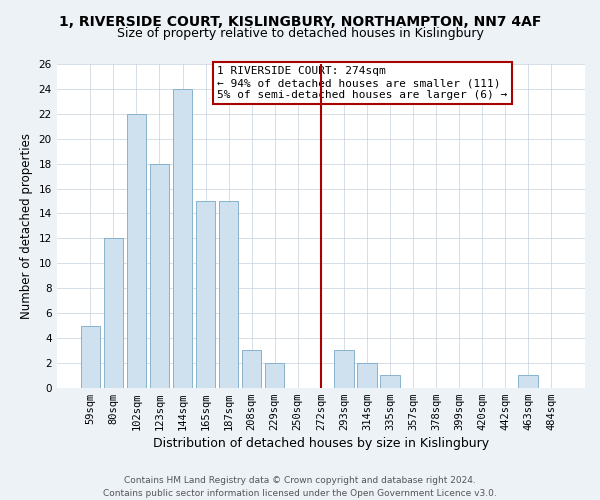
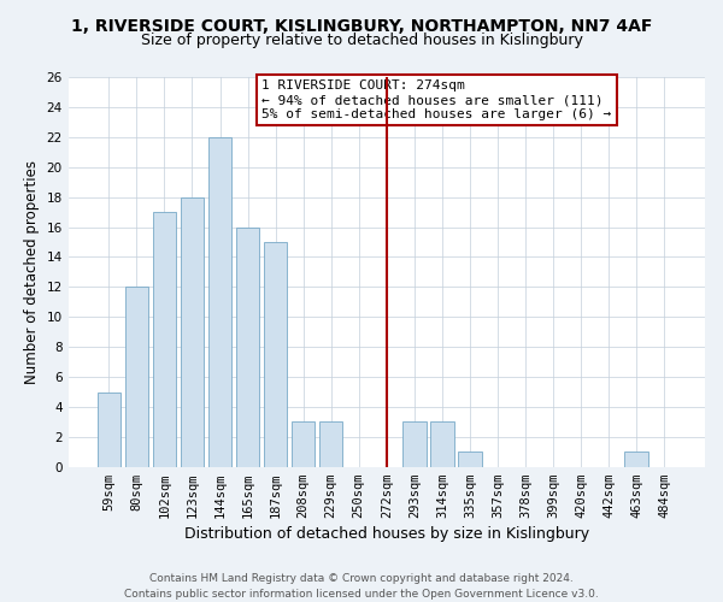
102sqm: 22 -> 17
144sqm: 24 -> 22
165sqm: 15 -> 16
229sqm: 2 -> 3
314sqm: 2 -> 3
